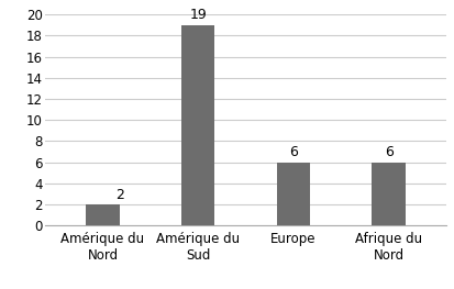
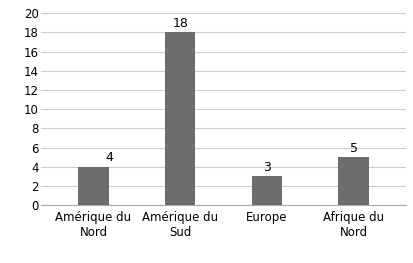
Amérique du Nord: 2 -> 4
Amérique du Sud: 19 -> 18
Europe: 6 -> 3
Afrique du Nord: 6 -> 5
